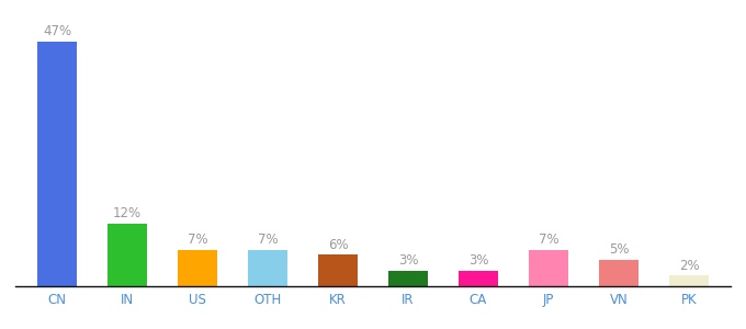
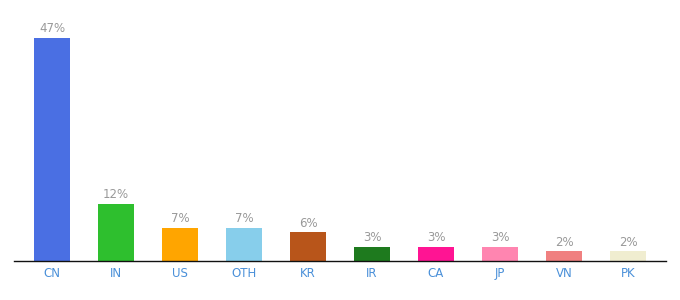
JP: 7% -> 3%
VN: 5% -> 2%
